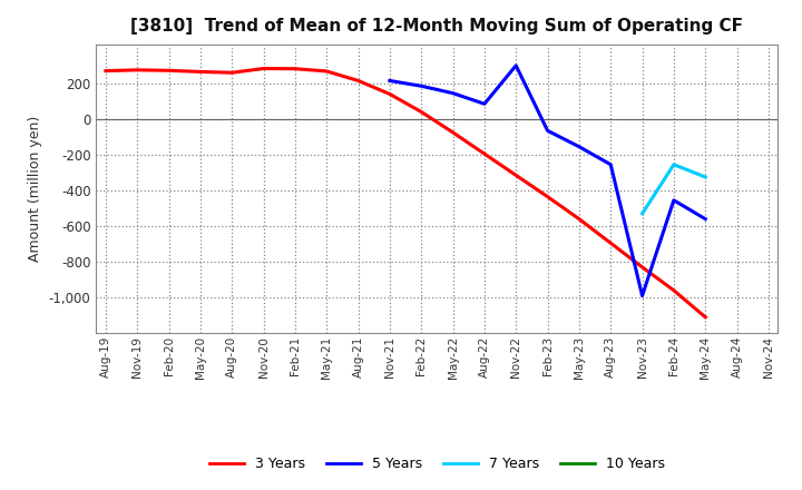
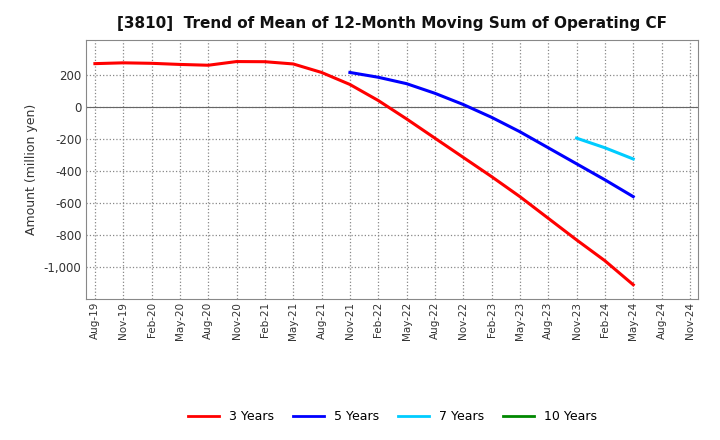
5 Years/Nov-22: 300 -> 20
5 Years/Nov-23: -990 -> -360
7 Years/Nov-23: -530 -> -200
